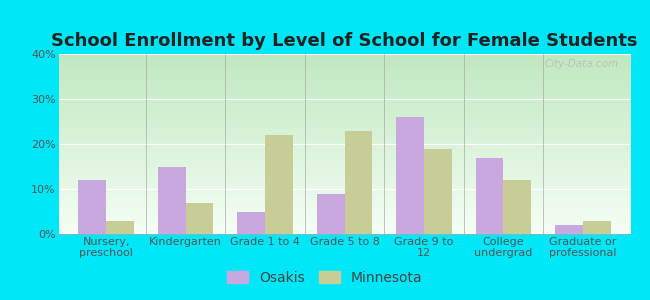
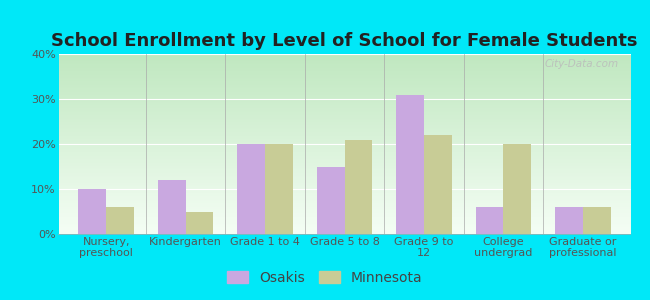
Osakis/Nursery, preschool: 12% -> 10%
Minnesota/Nursery, preschool: 3% -> 6%
Osakis/Kindergarten: 15% -> 12%
Minnesota/Kindergarten: 7% -> 5%
Osakis/Grade 1 to 4: 5% -> 20%
Minnesota/Grade 1 to 4: 22% -> 20%
Osakis/Grade 5 to 8: 9% -> 15%
Minnesota/Grade 5 to 8: 23% -> 21%
Osakis/Grade 9 to 12: 26% -> 31%
Minnesota/Grade 9 to 12: 19% -> 22%
Osakis/College undergrad: 17% -> 6%
Minnesota/College undergrad: 12% -> 20%
Osakis/Graduate or professional: 2% -> 6%
Minnesota/Graduate or professional: 3% -> 6%
